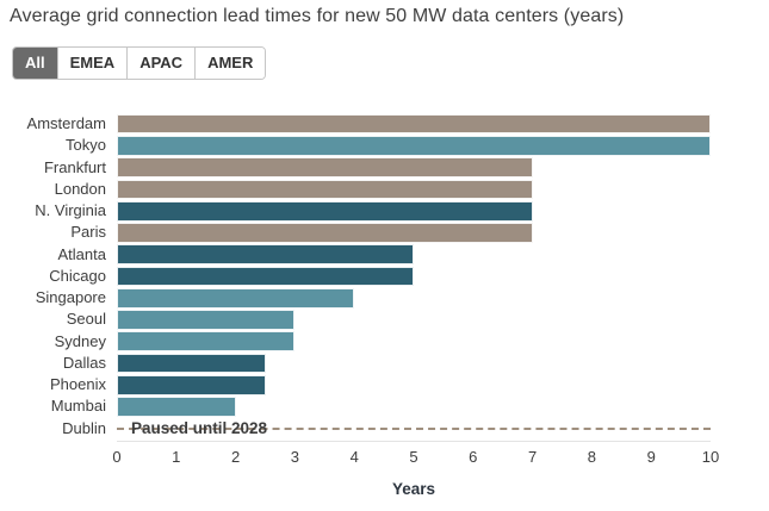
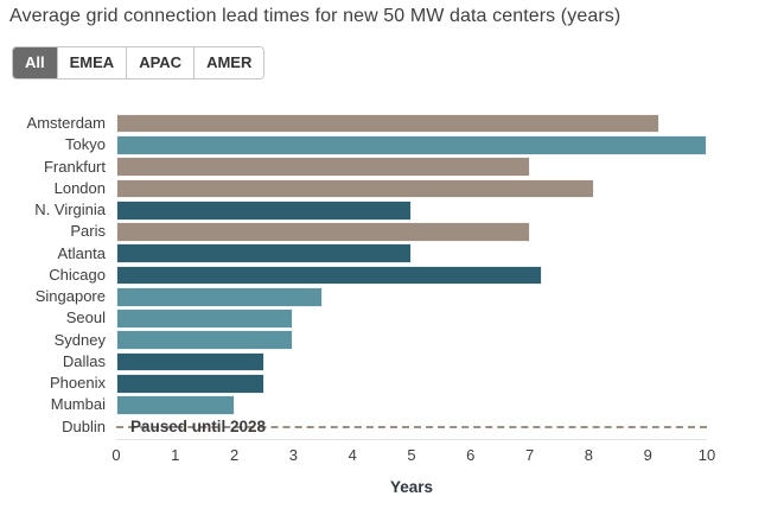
Amsterdam: 10.0 -> 9.2
London: 7.0 -> 8.1
N. Virginia: 7.0 -> 5.0
Chicago: 5.0 -> 7.2
Singapore: 4.0 -> 3.5
